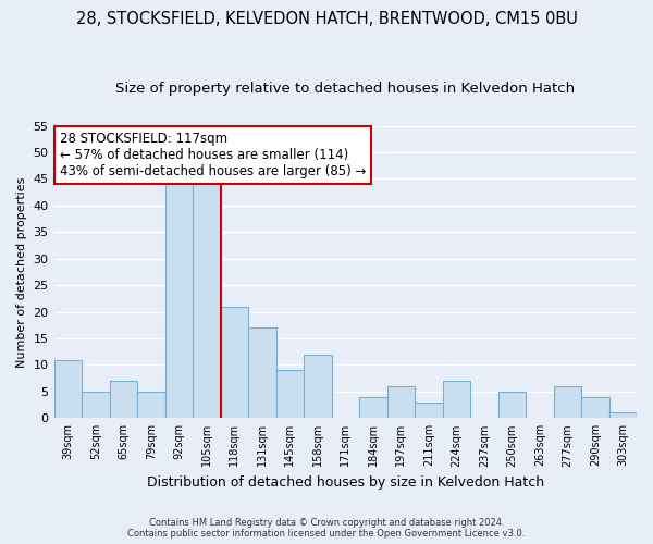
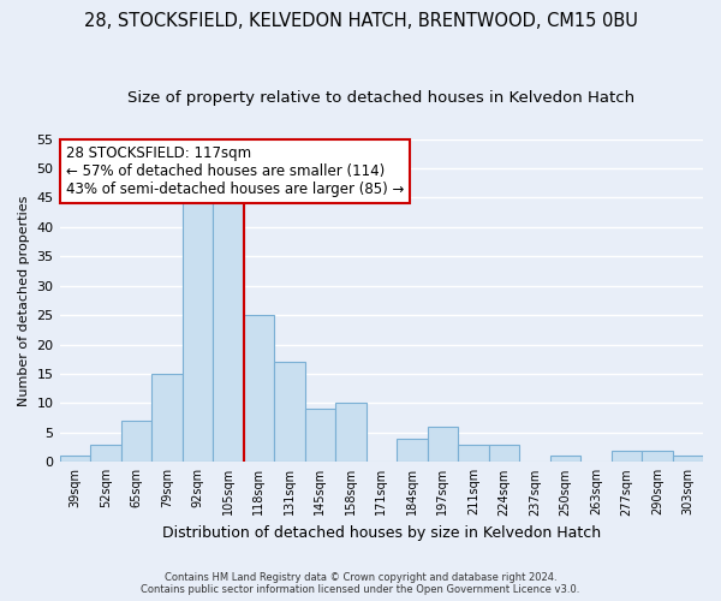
39sqm: 11 -> 1
52sqm: 5 -> 3
79sqm: 5 -> 15
118sqm: 21 -> 25
158sqm: 12 -> 10
224sqm: 7 -> 3
250sqm: 5 -> 1
277sqm: 6 -> 2
290sqm: 4 -> 2
